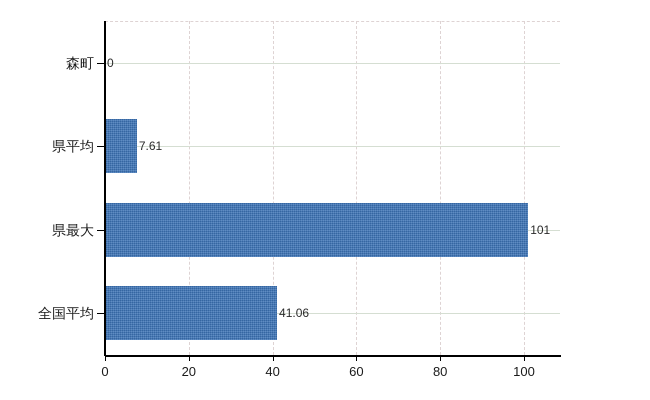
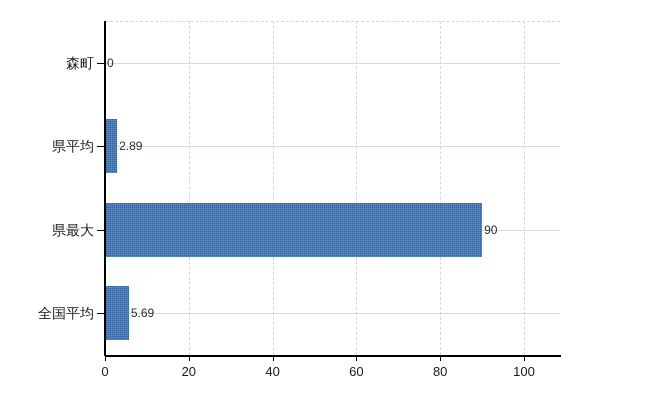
県平均: 7.61 -> 2.89
県最大: 101 -> 90
全国平均: 41.06 -> 5.69
